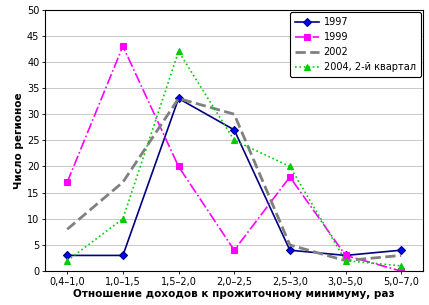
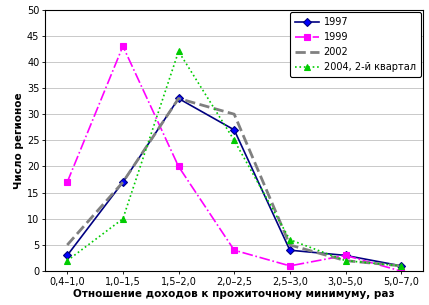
2002/0,4–1,0: 8 -> 5
1997/1,0–1,5: 3 -> 17
1999/2,5–3,0: 18 -> 1
2004, 2-й квартал/2,5–3,0: 20 -> 6
1997/5,0–7,0: 4 -> 1
2002/5,0–7,0: 3 -> 1
